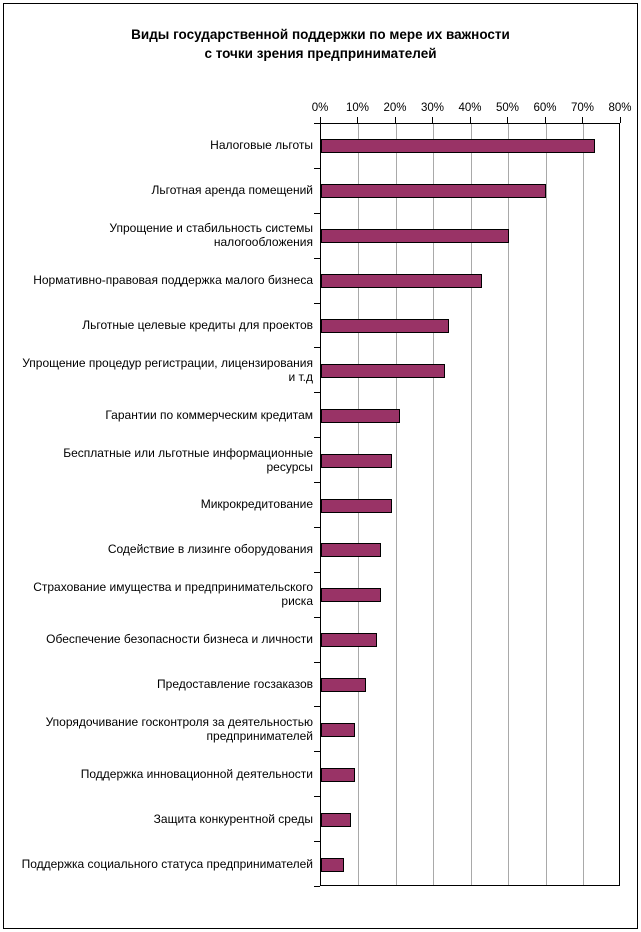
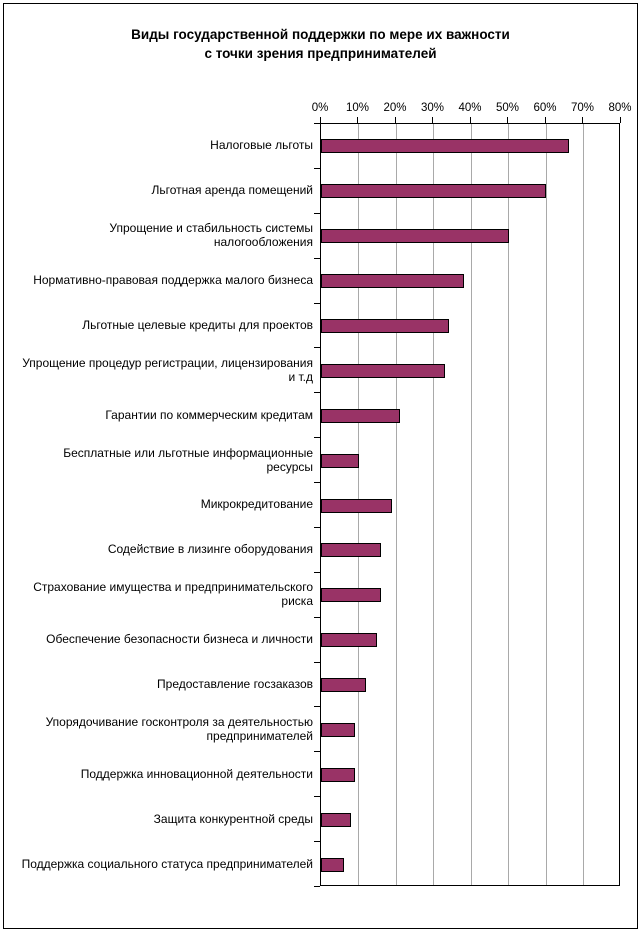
Налоговые льготы: 73% -> 66%
Нормативно-правовая поддержка малого бизнеса: 43% -> 38%
Бесплатные или льготные информационные ресурсы: 19% -> 10%
